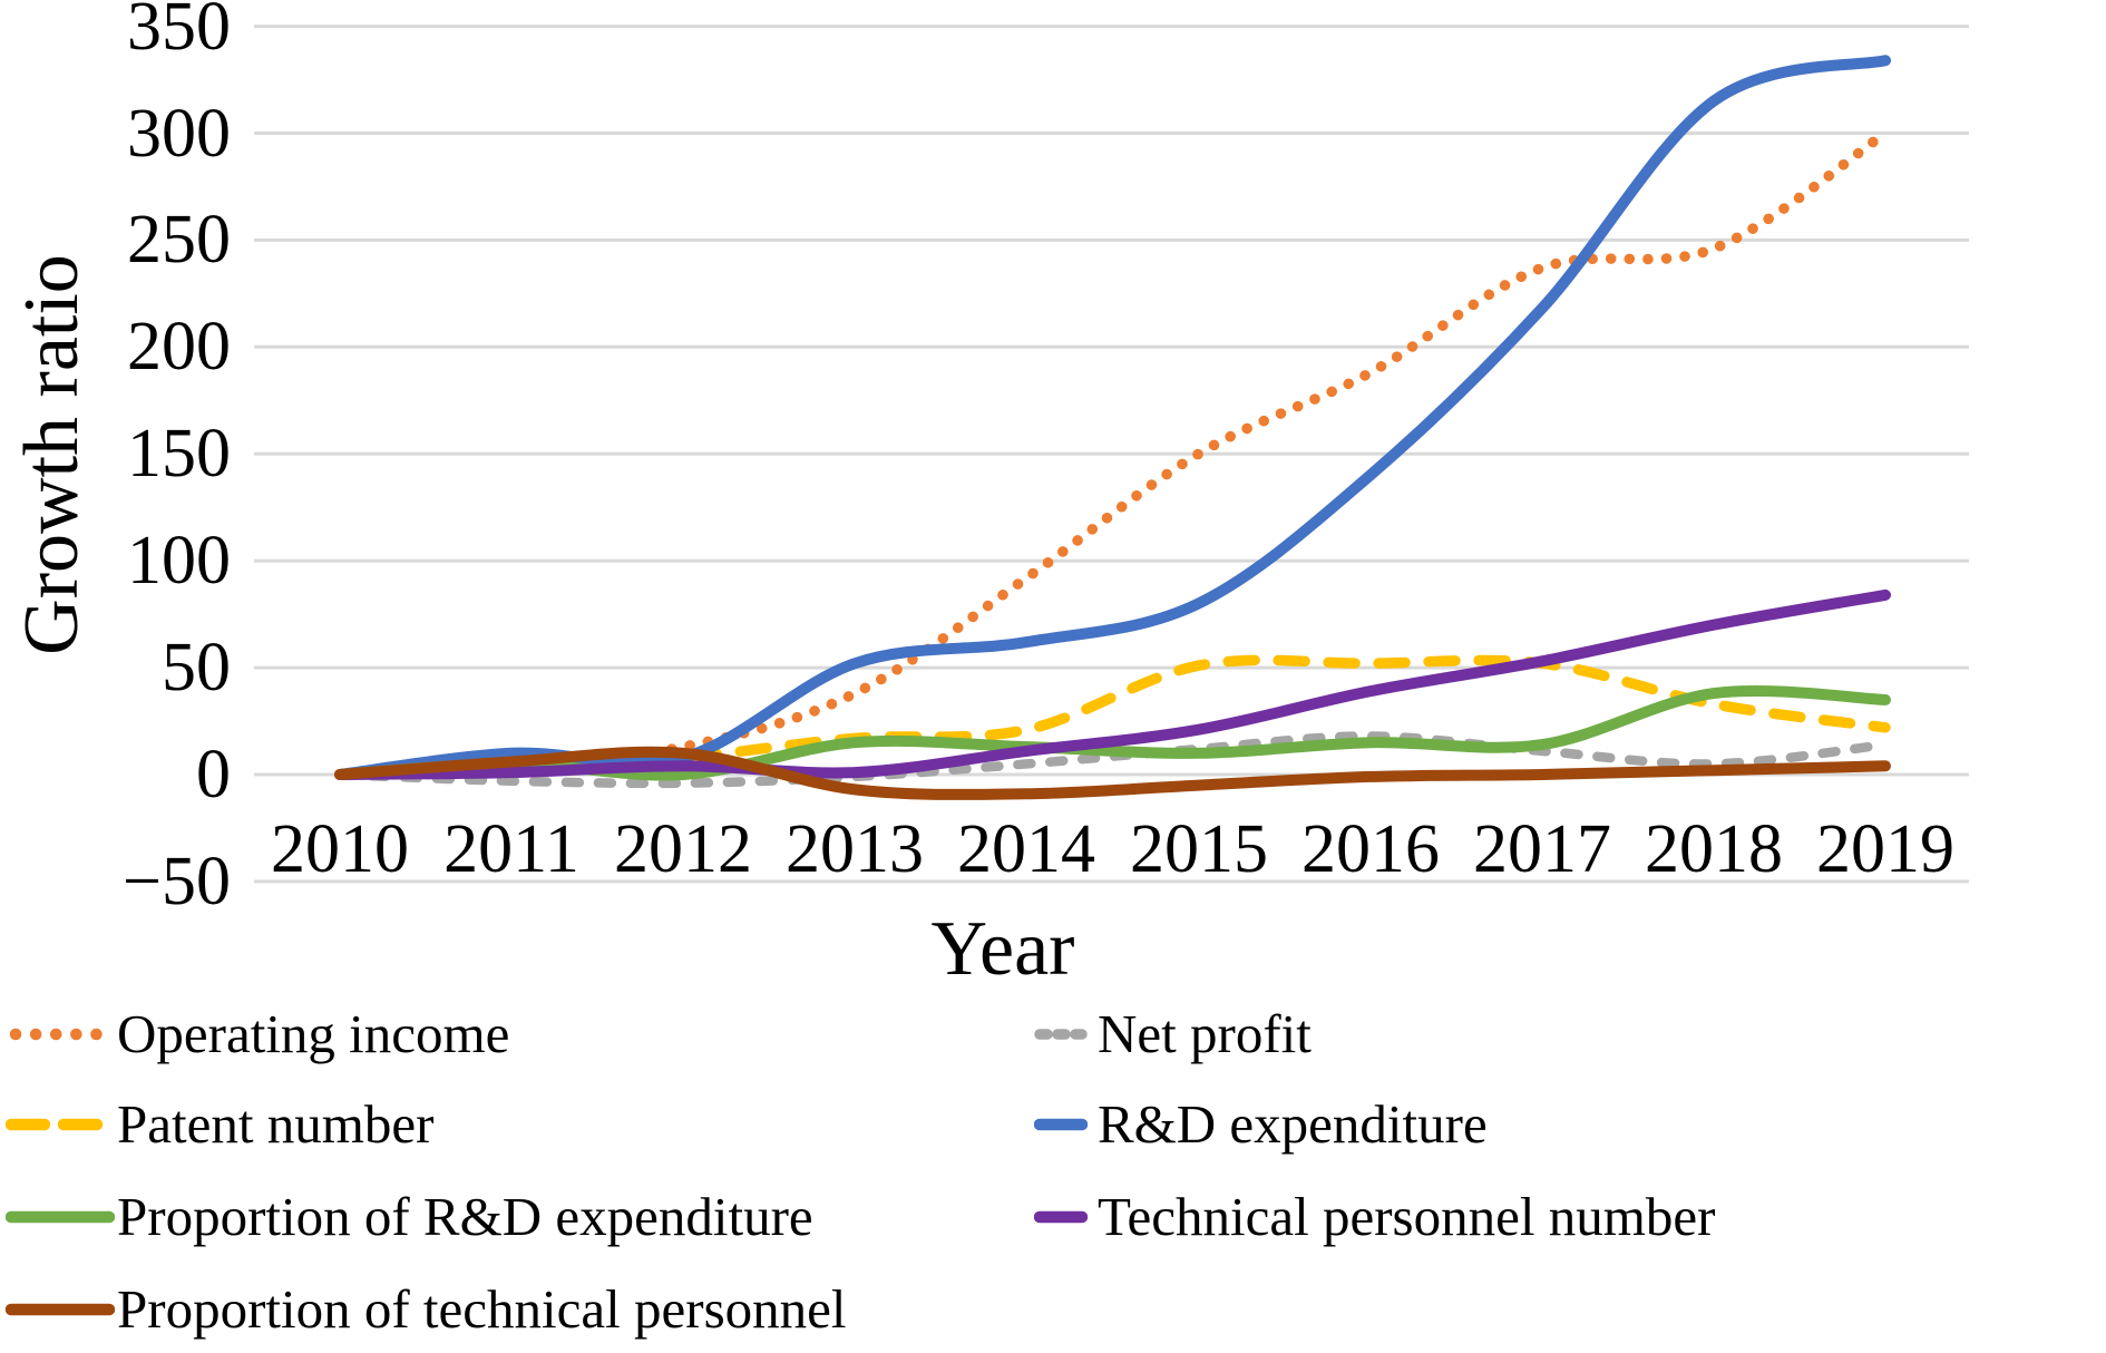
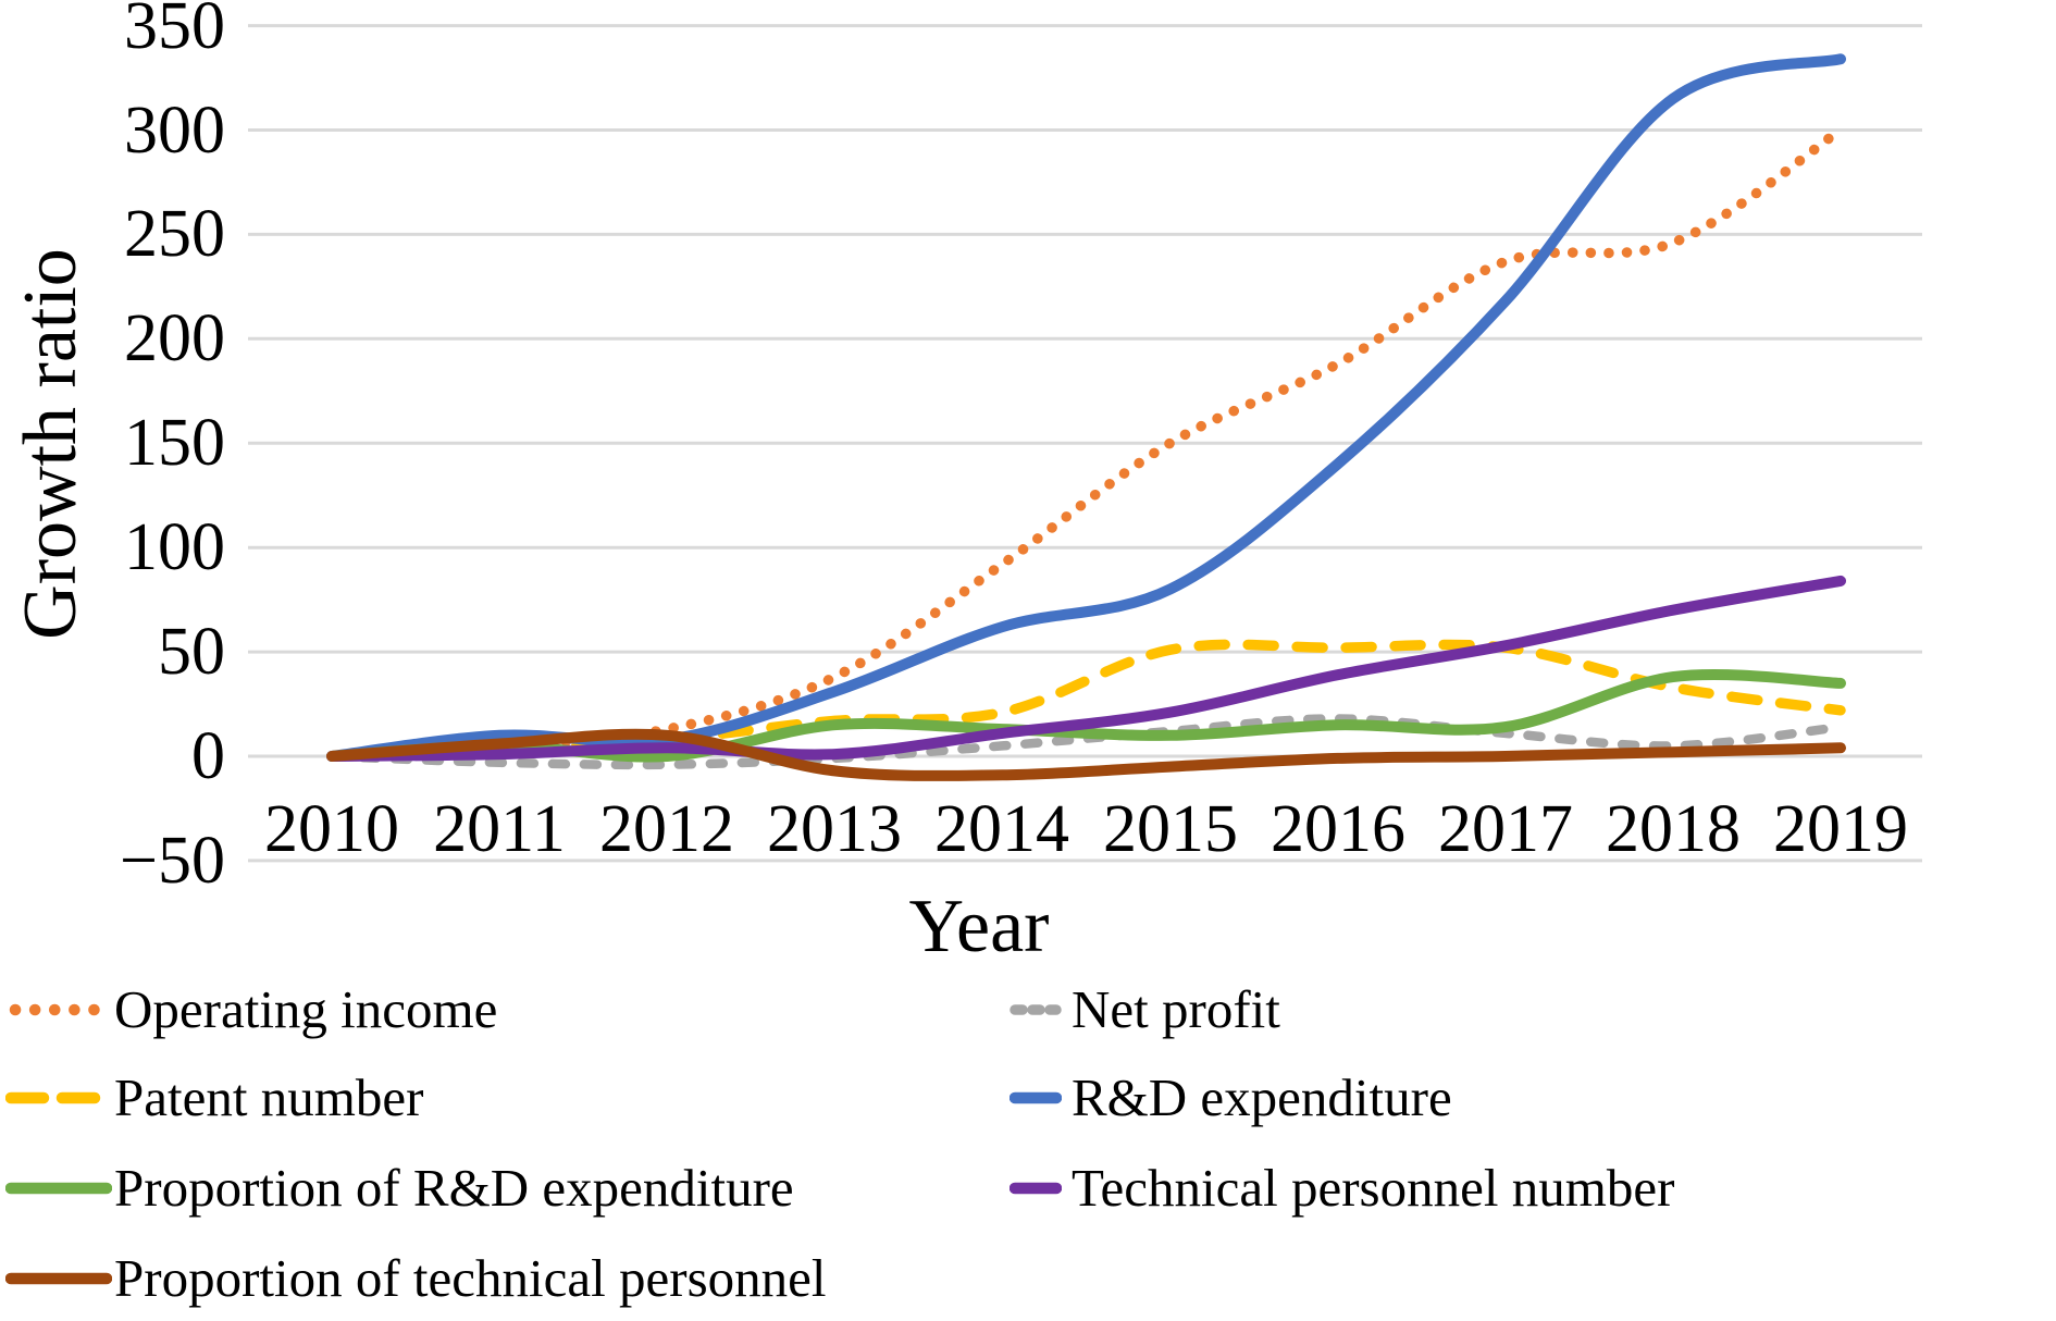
R&D expenditure/2013: 52 -> 31
